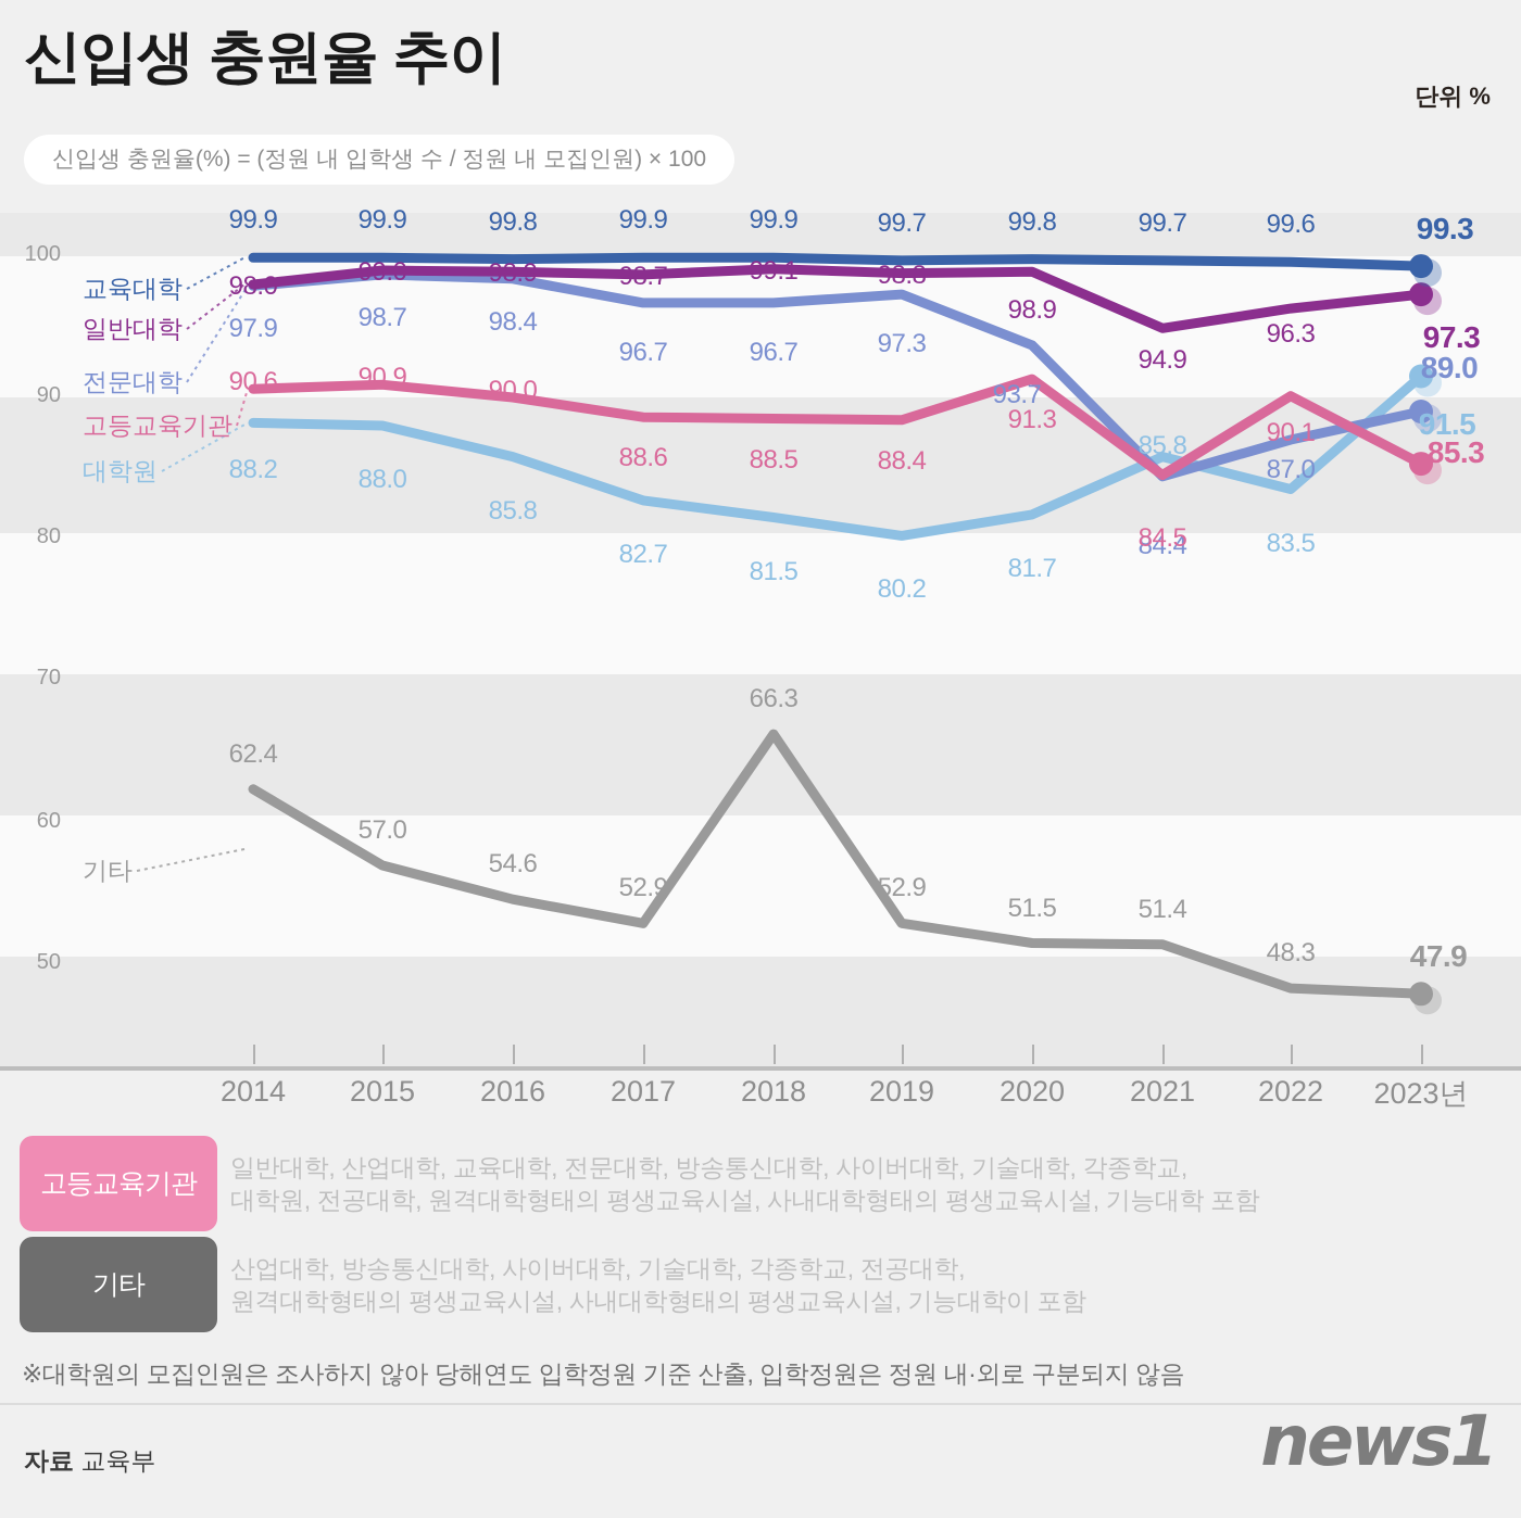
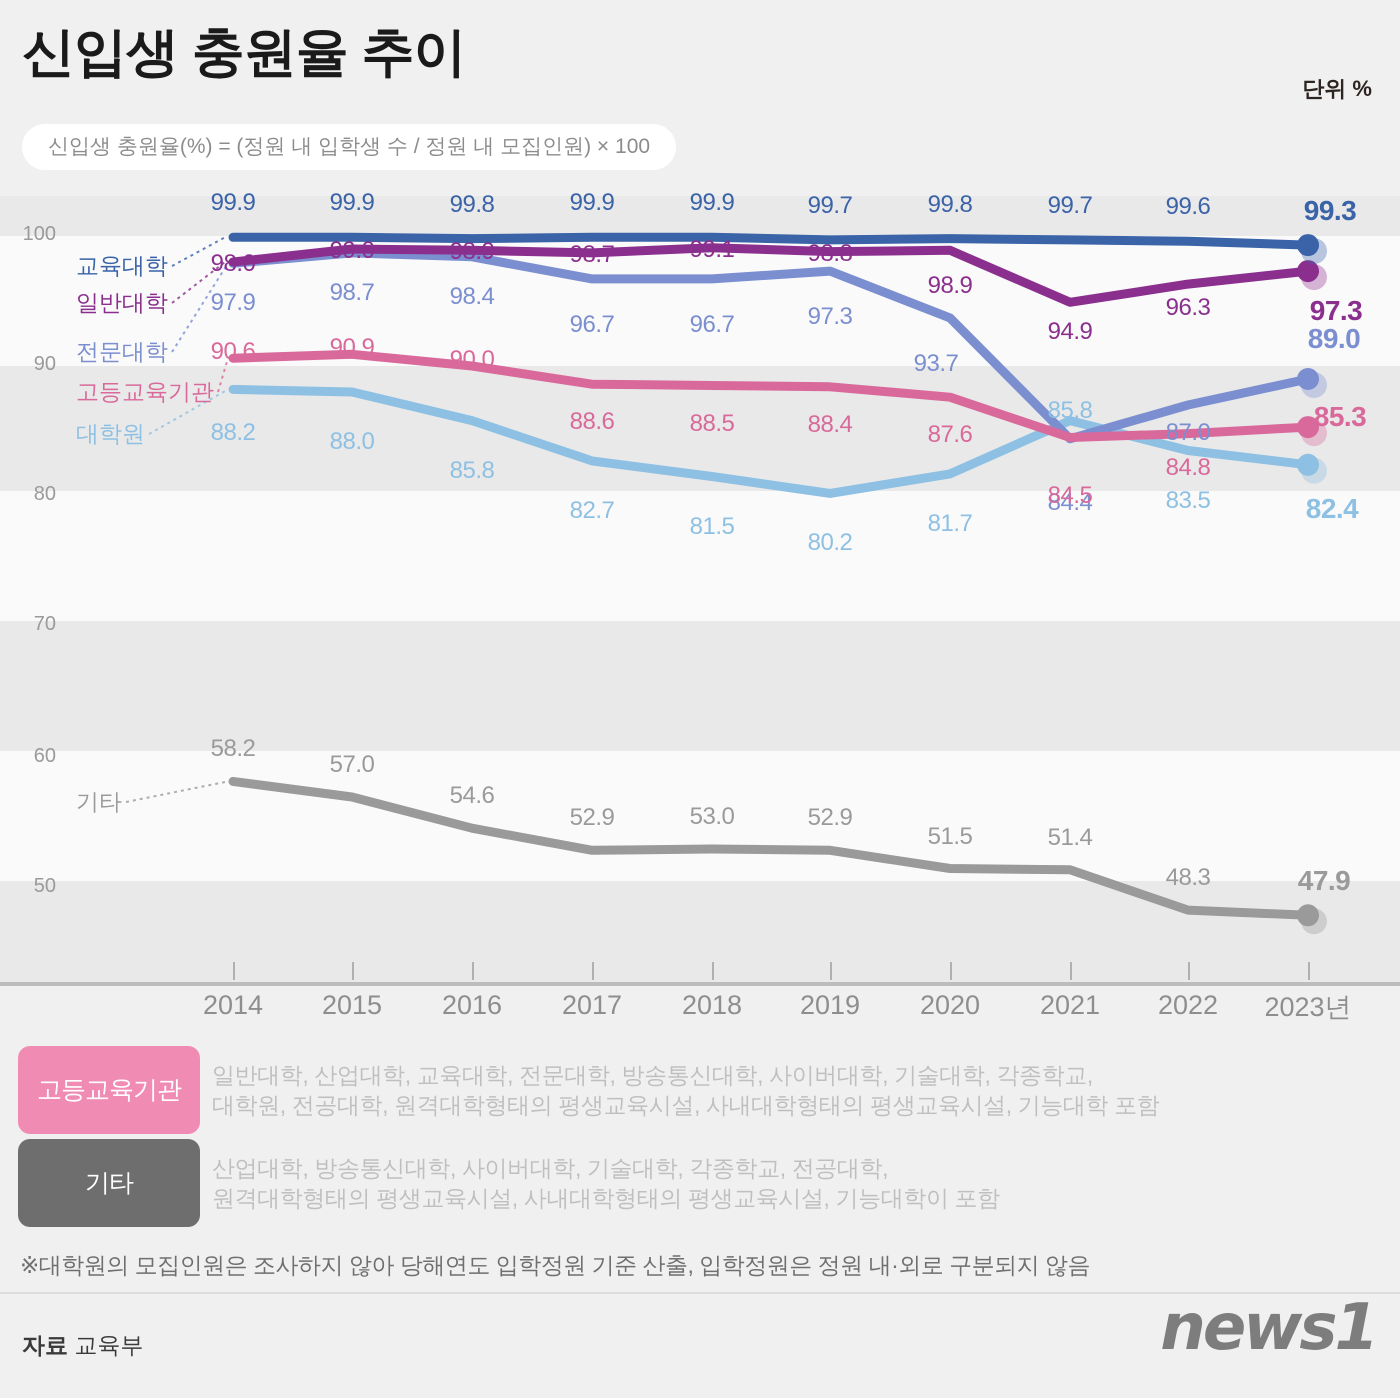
기타/2014: 62.4 -> 58.2
기타/2018: 66.3 -> 53.0
고등교육기관/2020: 91.3 -> 87.6
고등교육기관/2022: 90.1 -> 84.8
대학원/2023년: 91.5 -> 82.4
